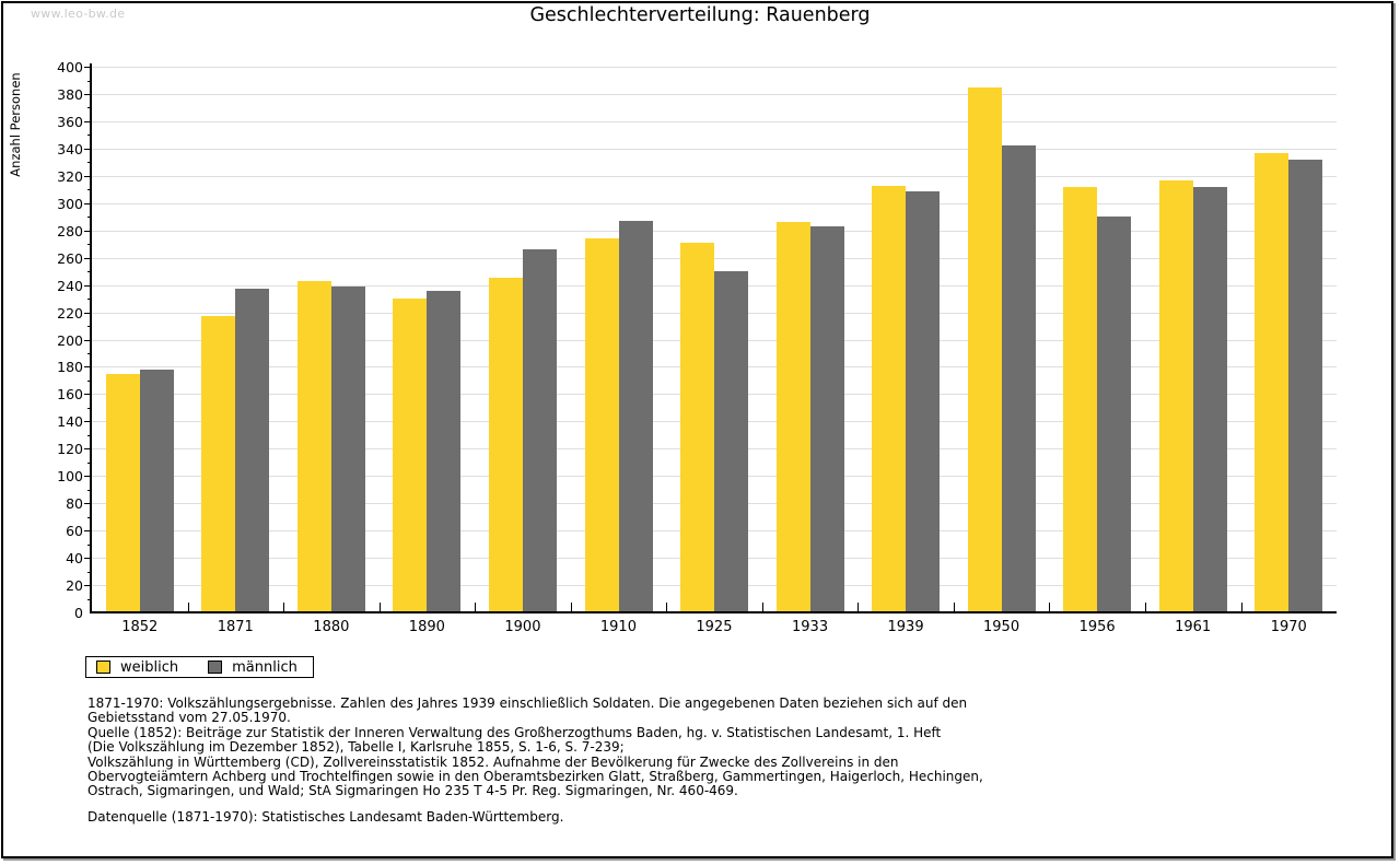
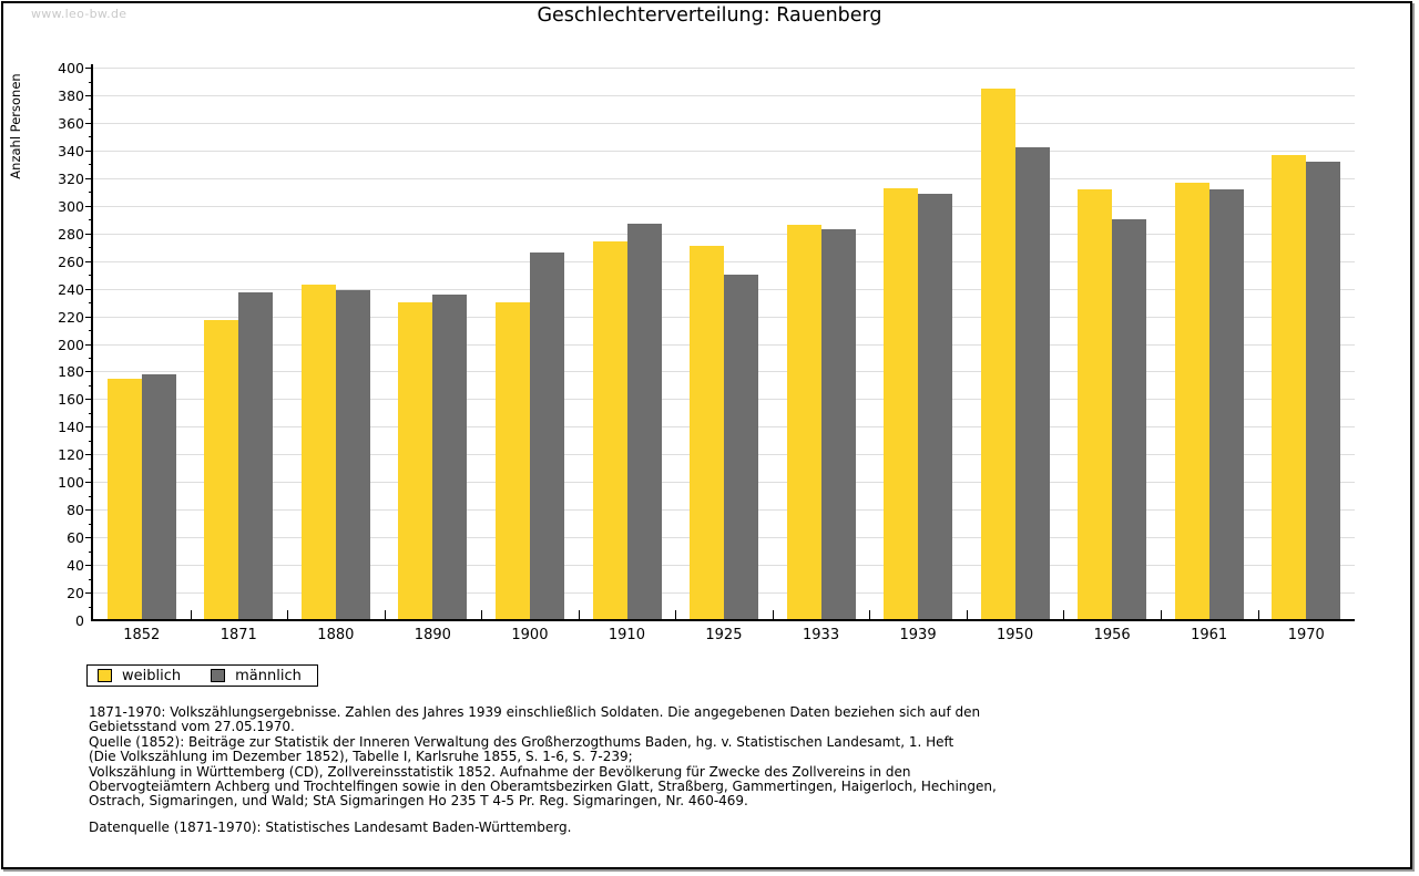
weiblich/1900: 245 -> 230
